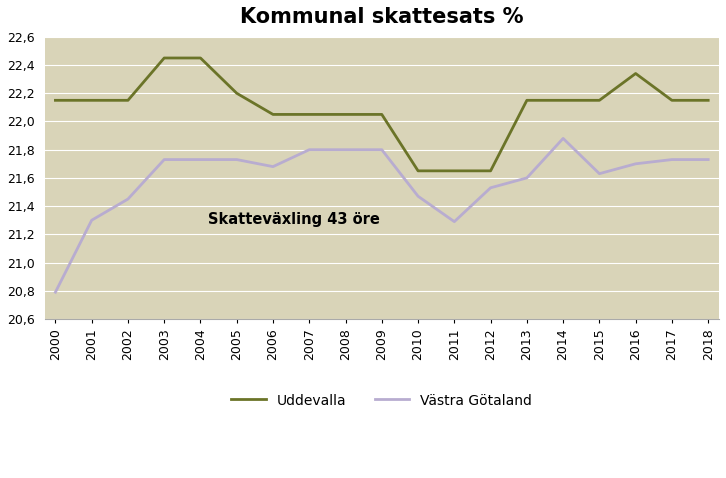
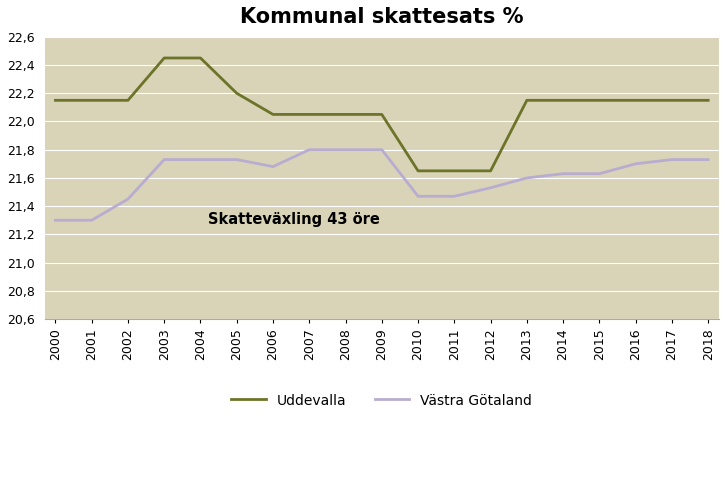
Västra Götaland/2000: 20,79 -> 21,30
Västra Götaland/2011: 21,29 -> 21,47
Västra Götaland/2014: 21,88 -> 21,63
Uddevalla/2016: 22,34 -> 22,15
